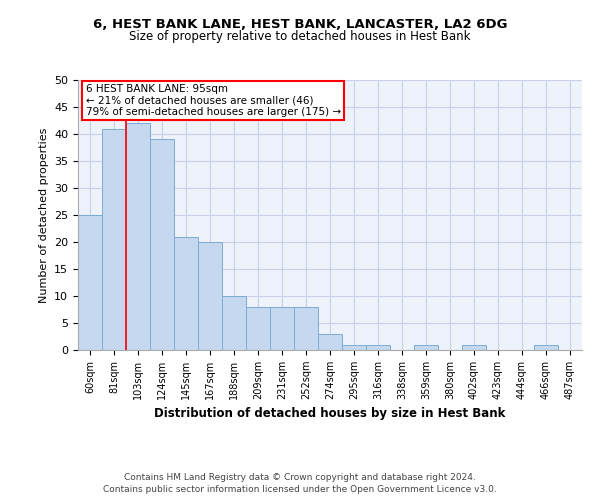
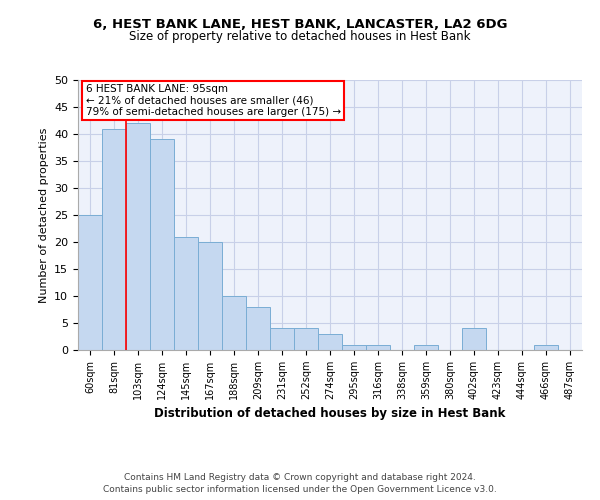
231sqm: 8 -> 4
252sqm: 8 -> 4
402sqm: 1 -> 4
